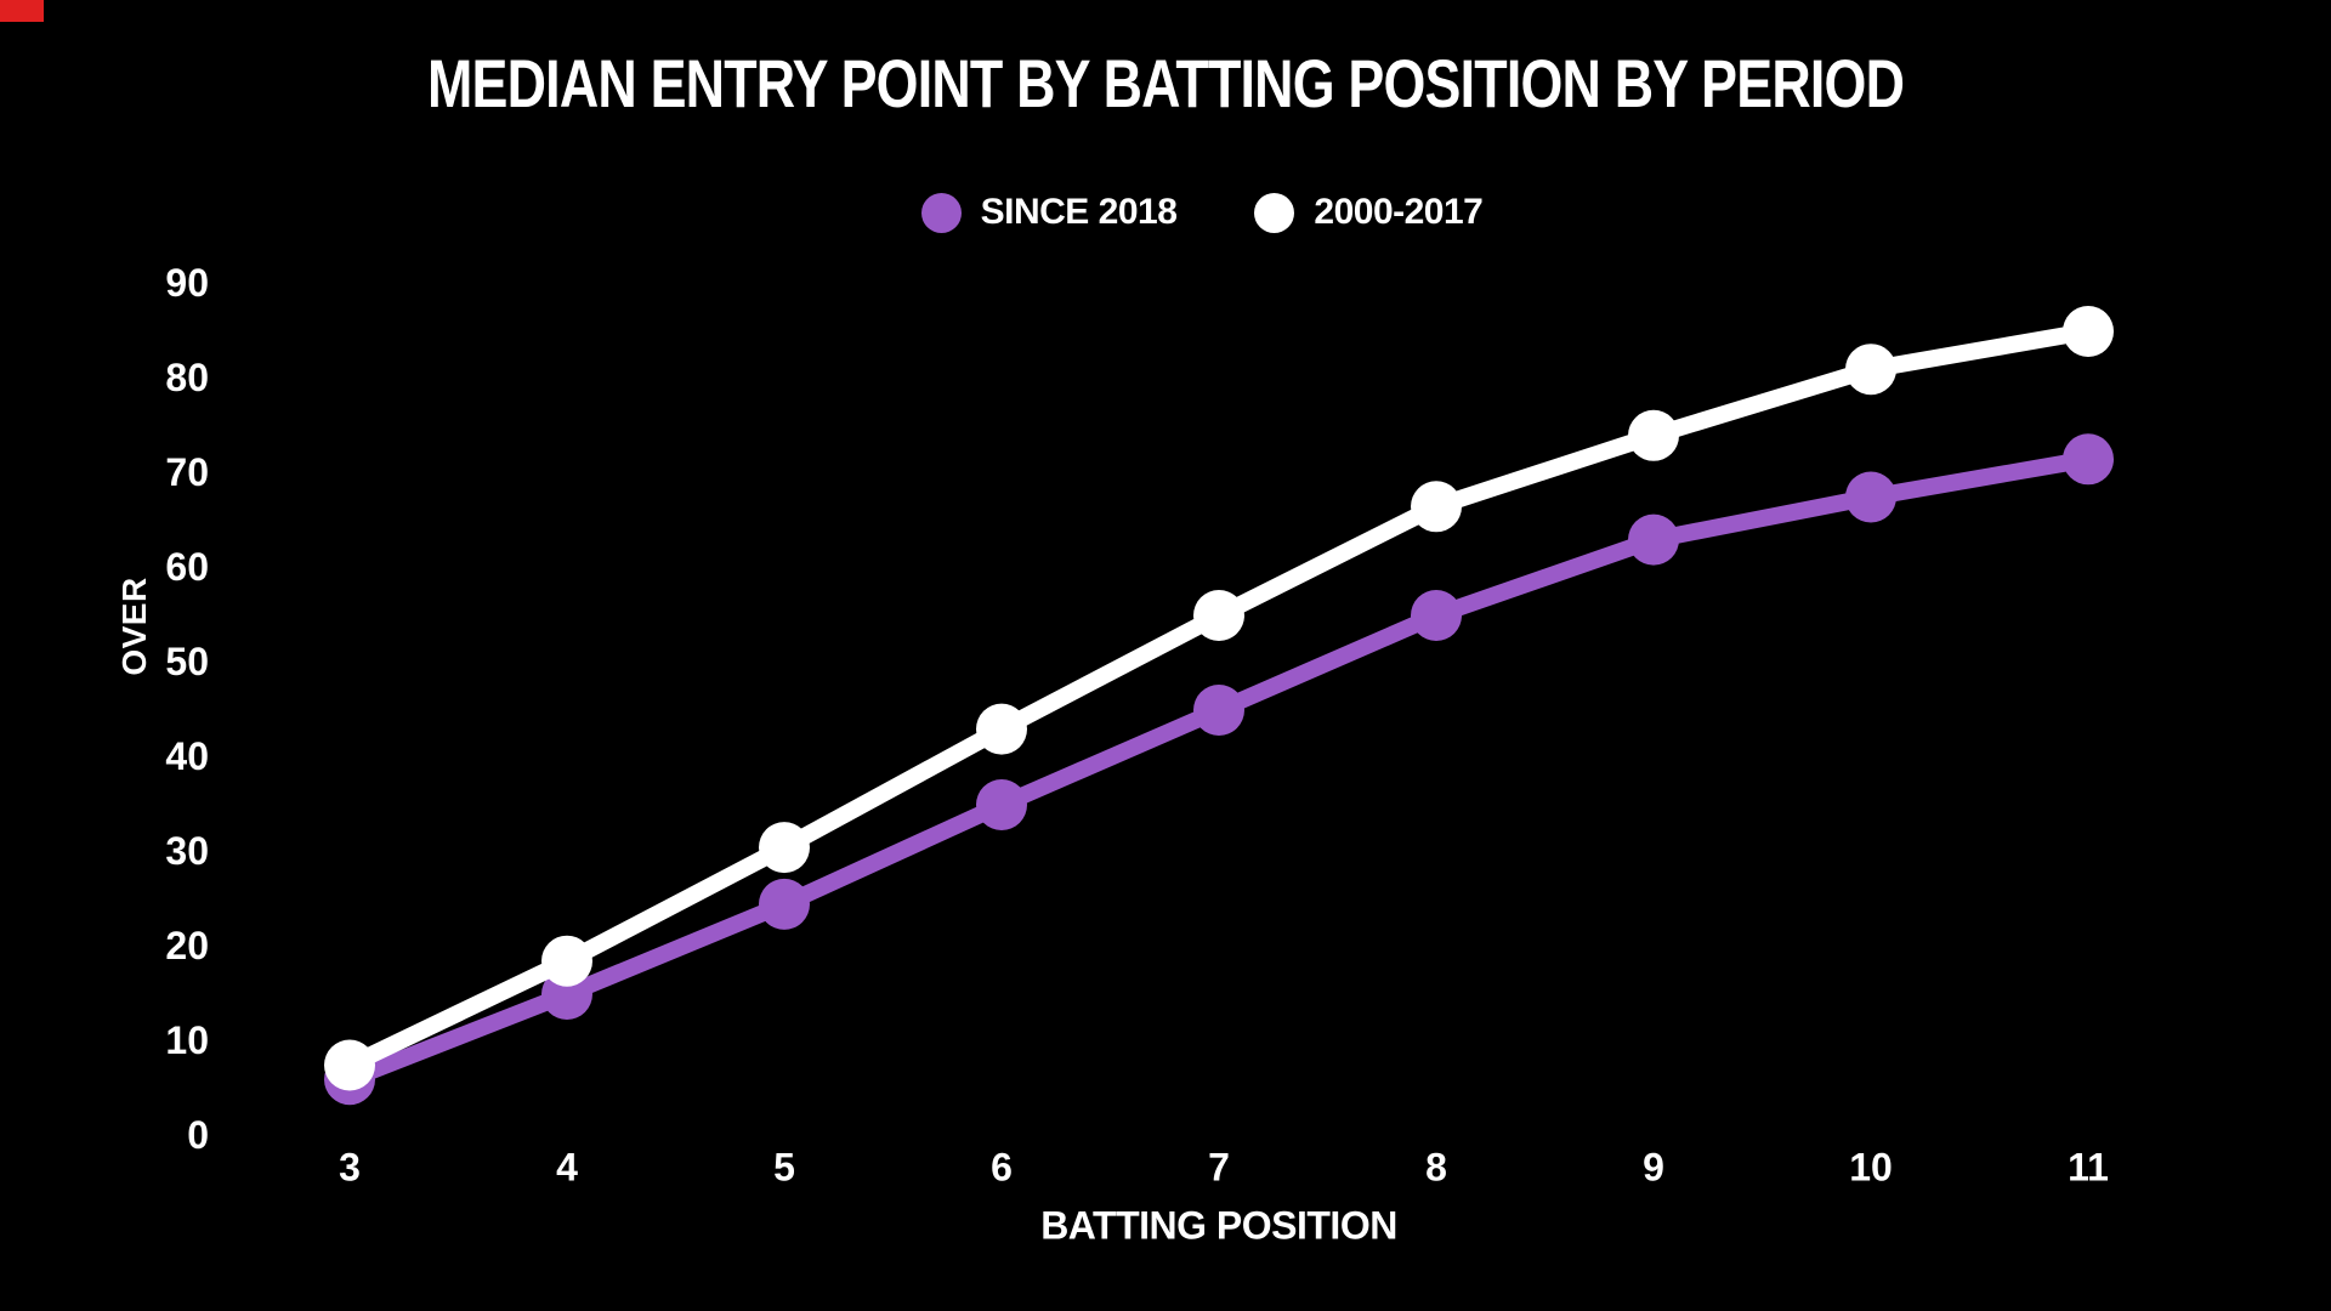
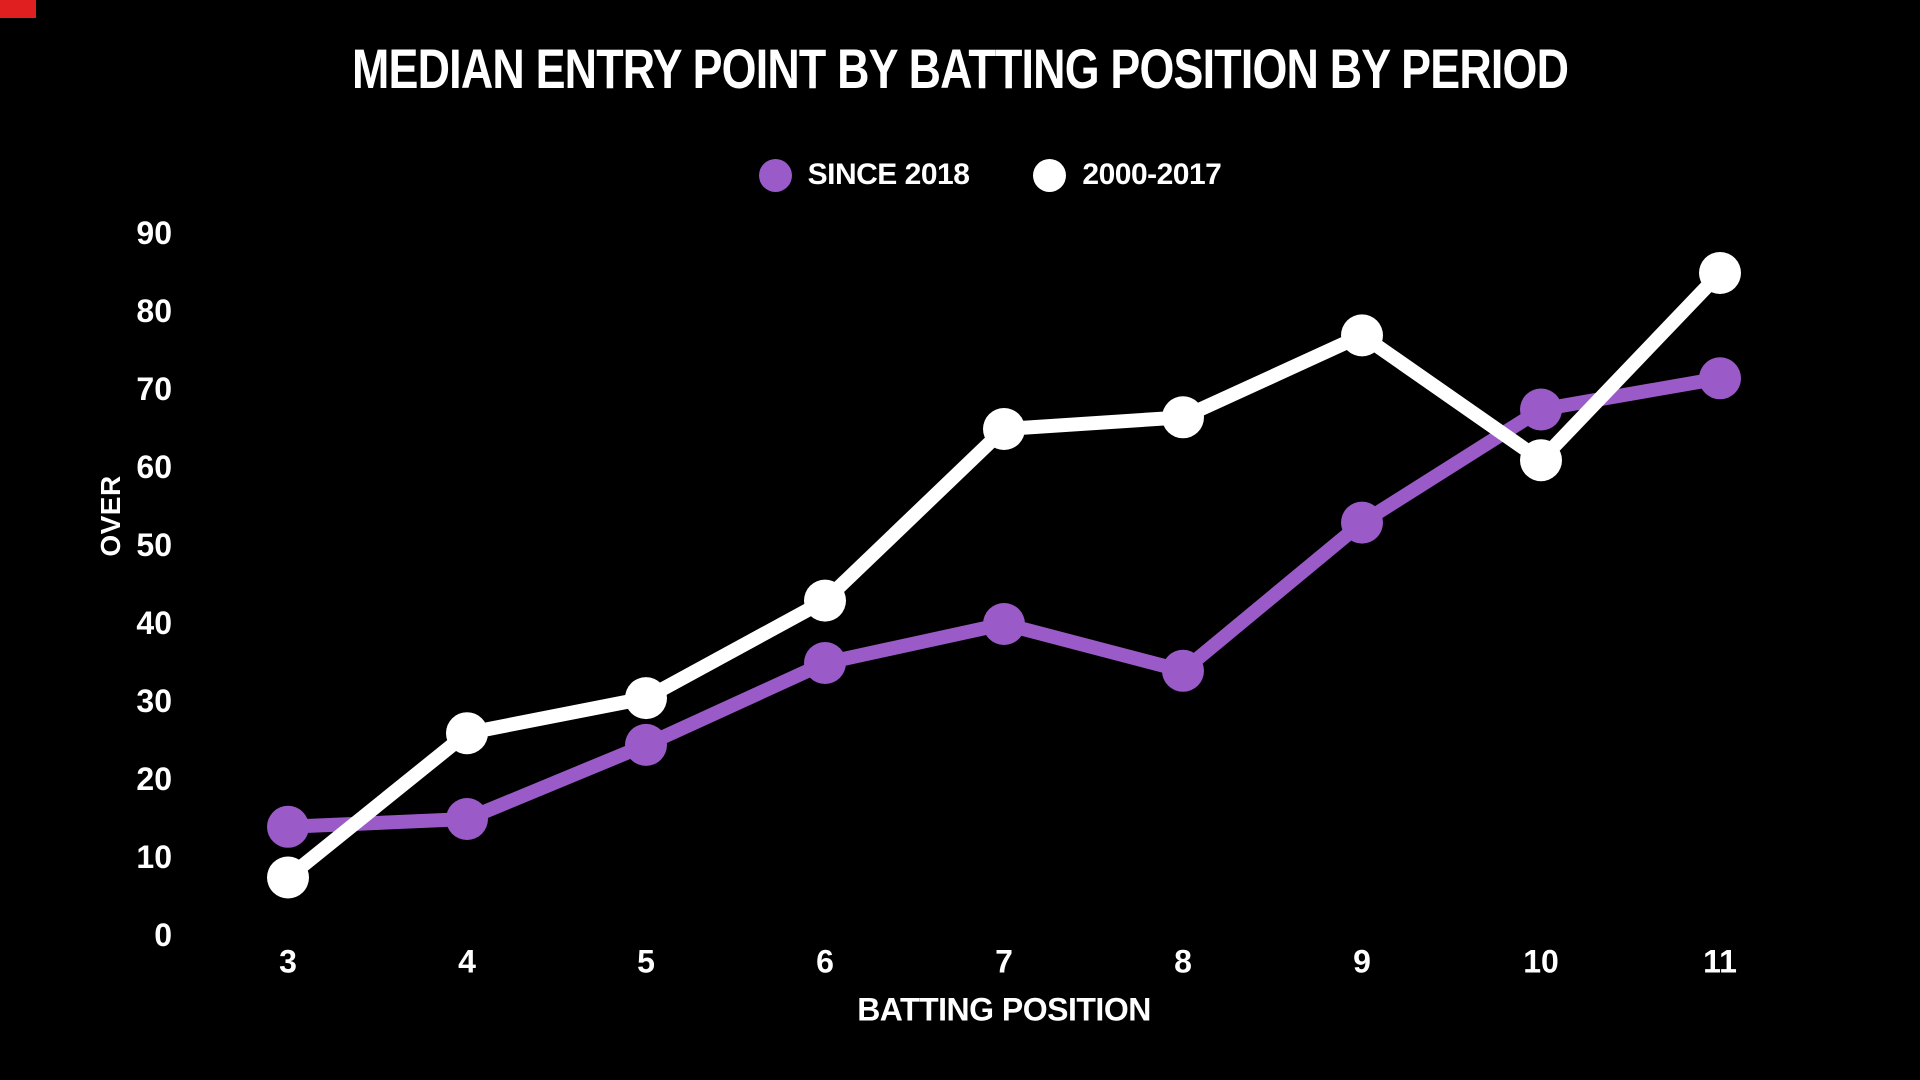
SINCE 2018/3: 6 -> 14
2000-2017/4: 18 -> 26
SINCE 2018/7: 45 -> 40
2000-2017/7: 55 -> 65
SINCE 2018/8: 55 -> 34
SINCE 2018/9: 63 -> 53
2000-2017/9: 74 -> 77
2000-2017/10: 81 -> 61
